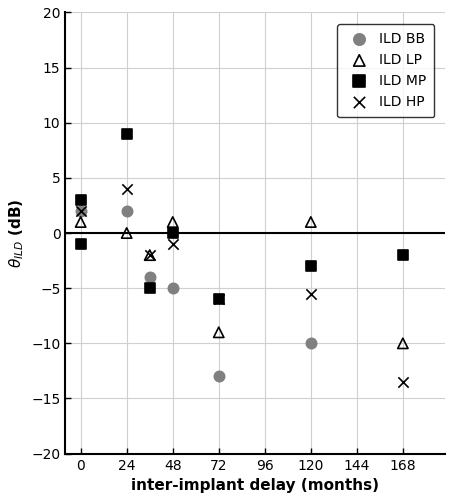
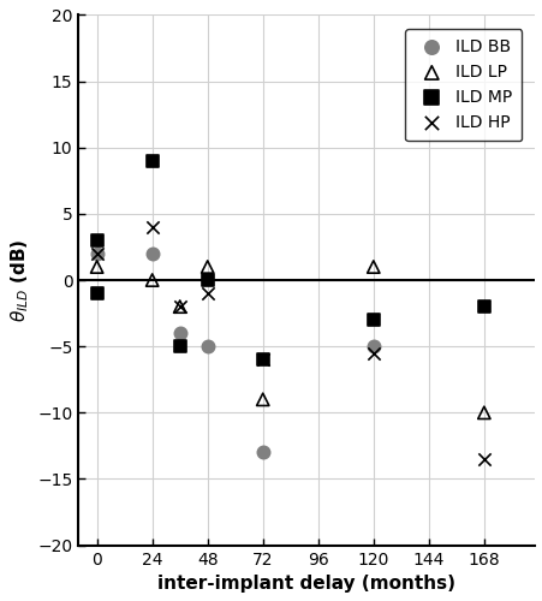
ILD BB/120: -10 -> -5
